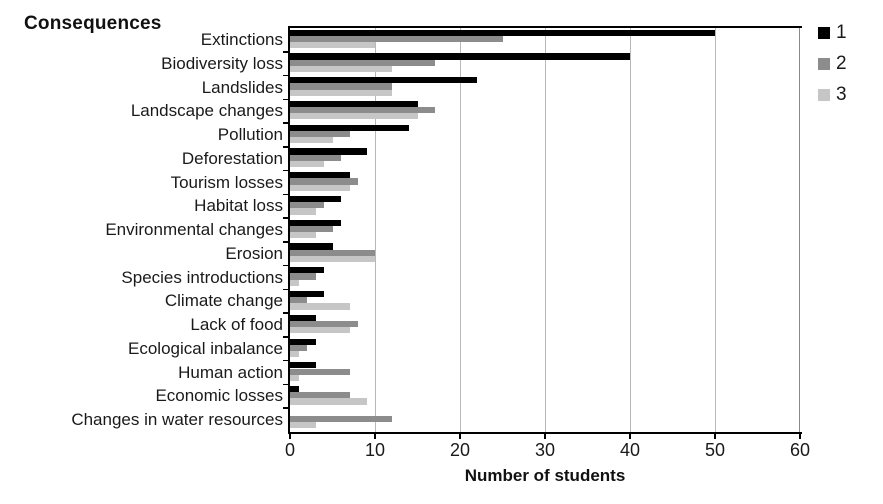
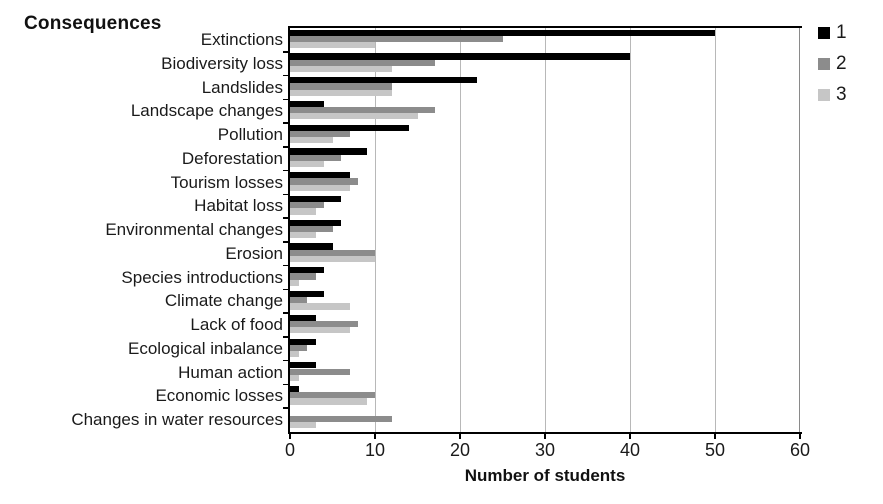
1/Landscape changes: 15 -> 4
2/Economic losses: 7 -> 10
